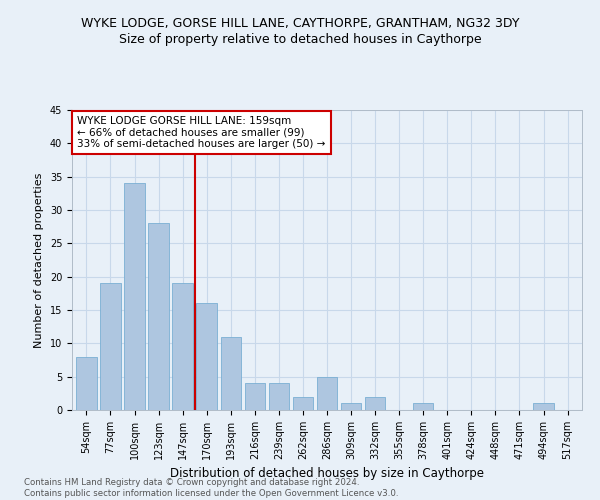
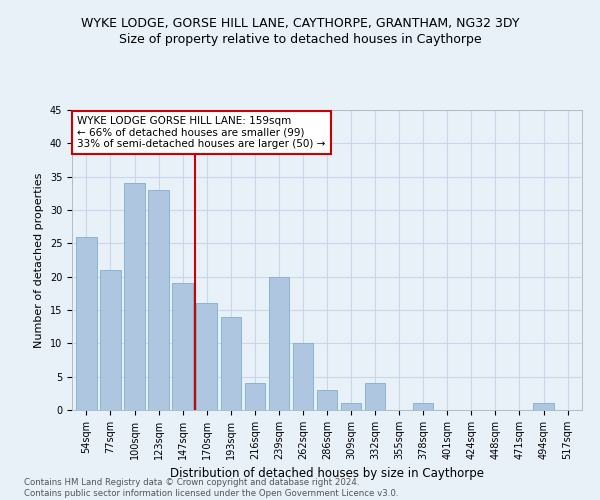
54sqm: 8 -> 26
77sqm: 19 -> 21
123sqm: 28 -> 33
193sqm: 11 -> 14
239sqm: 4 -> 20
262sqm: 2 -> 10
286sqm: 5 -> 3
332sqm: 2 -> 4
